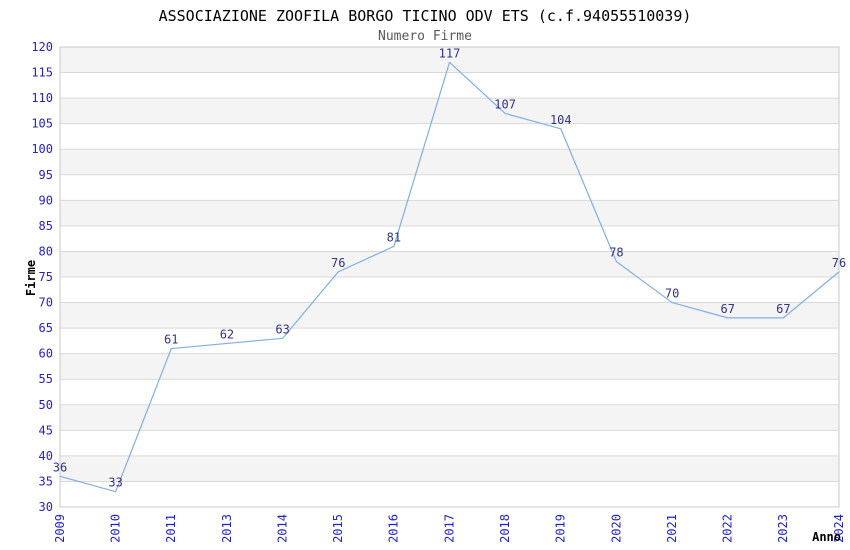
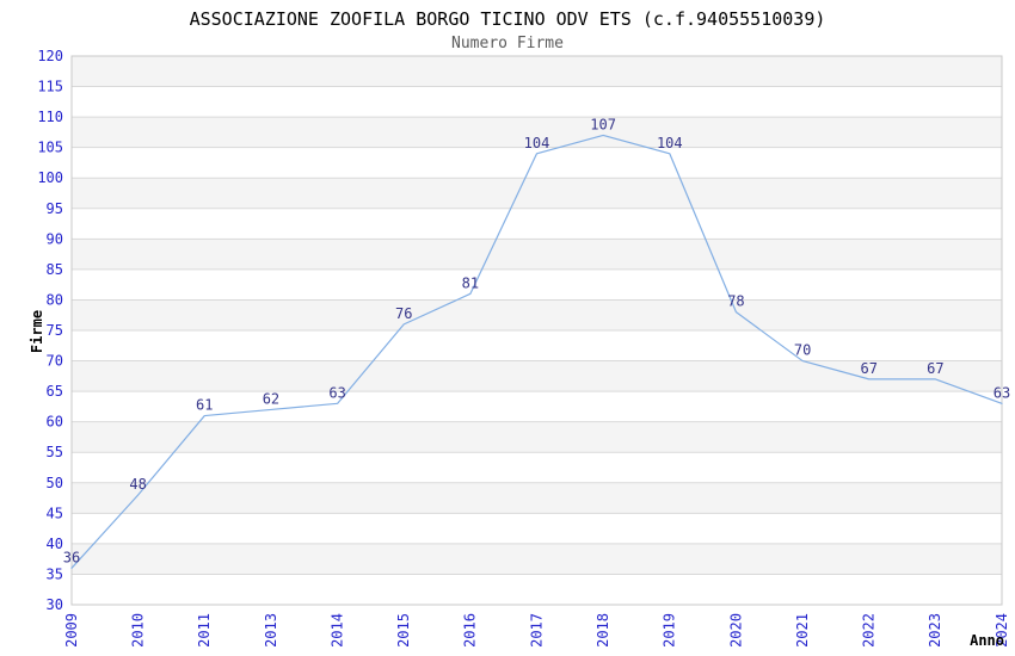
2010: 33 -> 48
2017: 117 -> 104
2024: 76 -> 63
